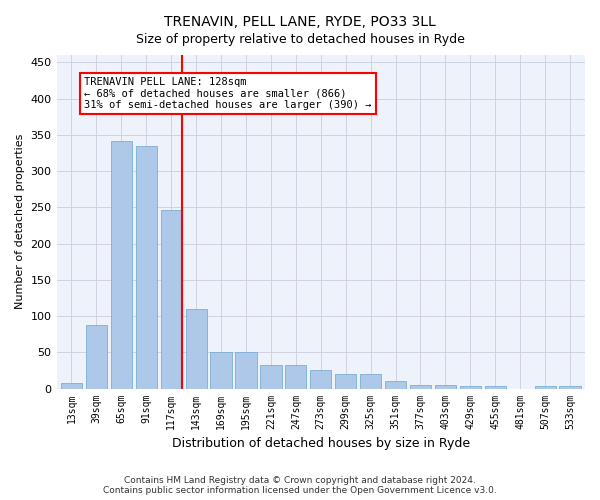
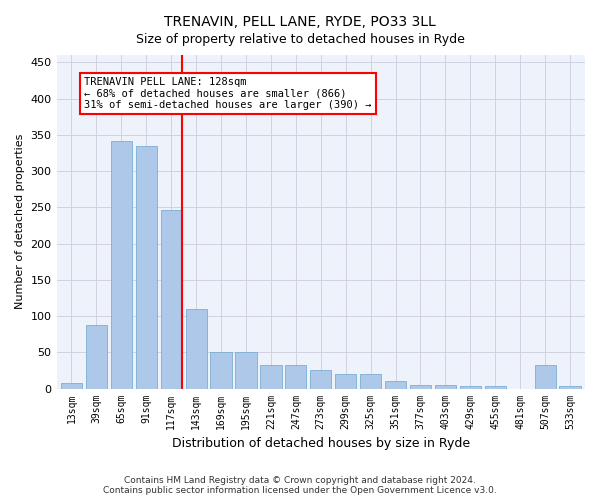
507sqm: 3 -> 32
